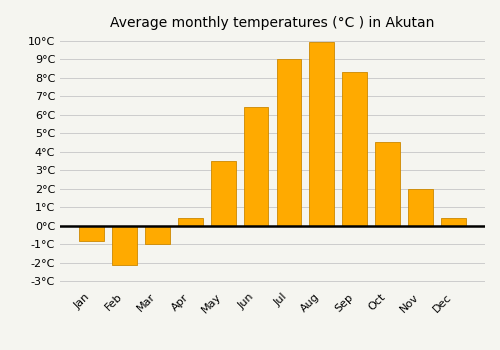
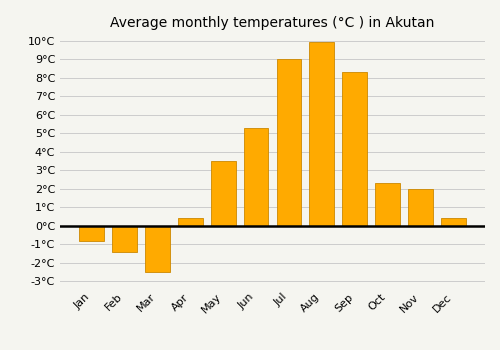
Feb: -2.1°C -> -1.4°C
Mar: -1.0°C -> -2.5°C
Jun: 6.4°C -> 5.3°C
Oct: 4.5°C -> 2.3°C
